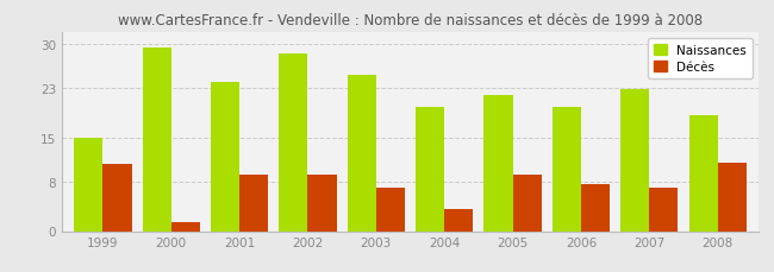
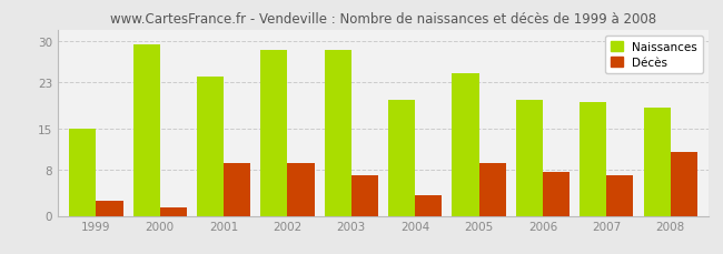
Décès/1999: 10.8 -> 2.5
Naissances/2003: 25.0 -> 28.5
Naissances/2005: 21.8 -> 24.5
Naissances/2007: 22.8 -> 19.5
